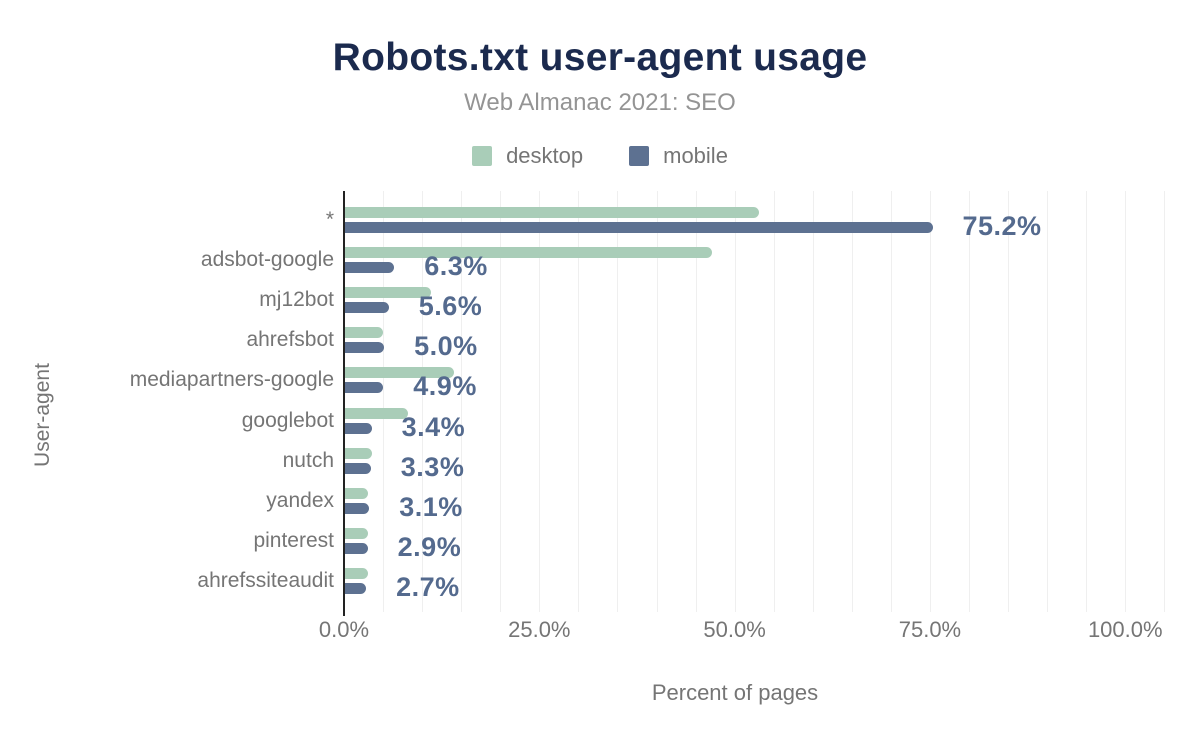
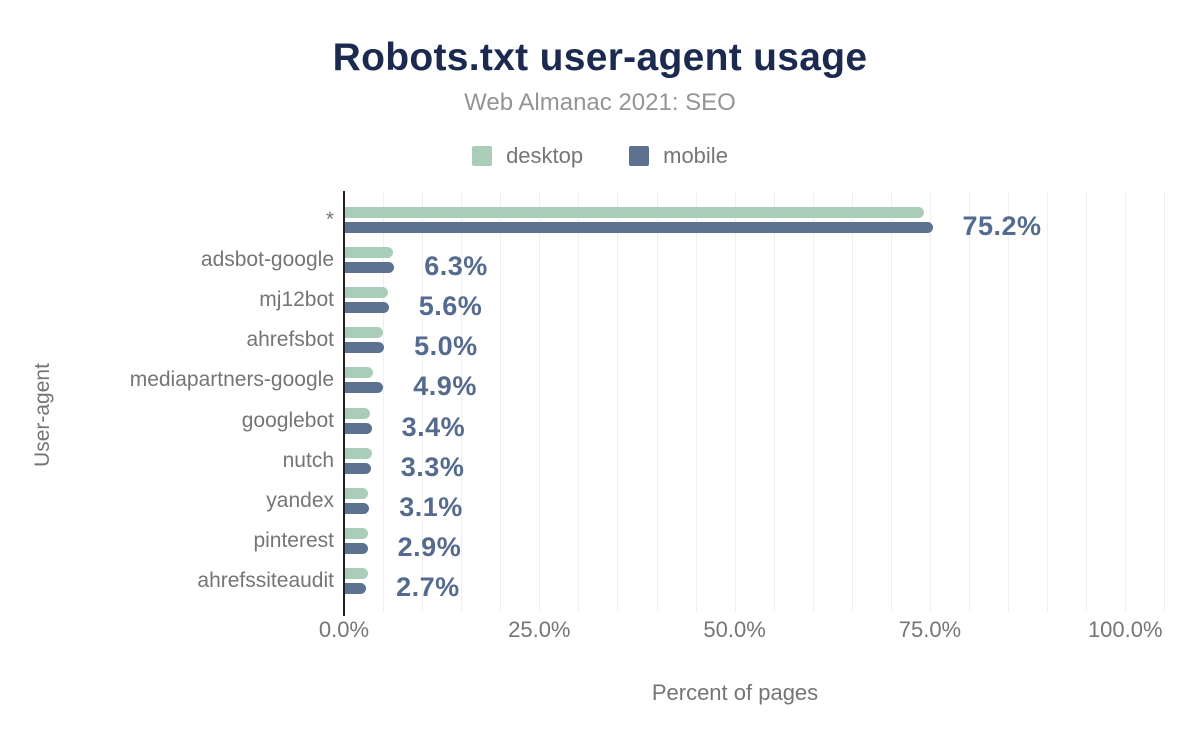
desktop/*: 53% -> 74%
desktop/adsbot-google: 47% -> 6%
desktop/mj12bot: 11% -> 6%
desktop/mediapartners-google: 14% -> 4%
desktop/googlebot: 8% -> 3%
